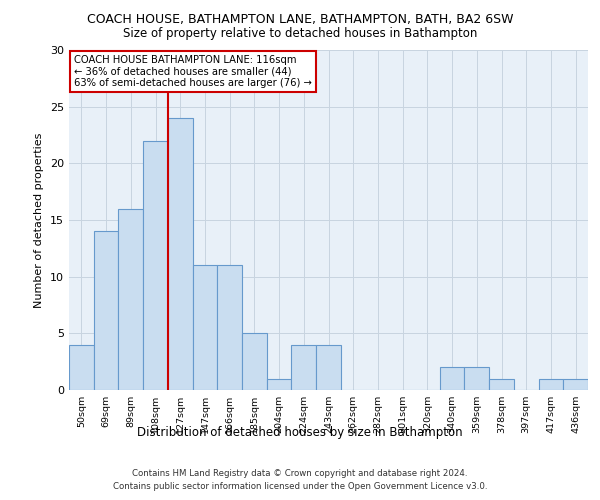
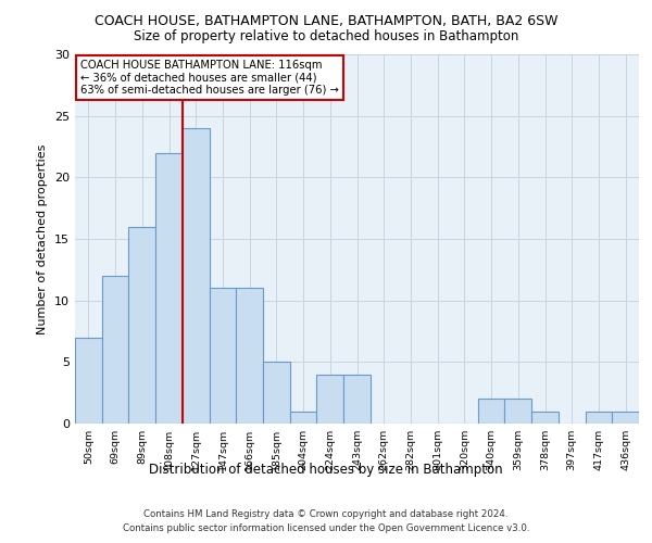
50sqm: 4 -> 7
69sqm: 14 -> 12
